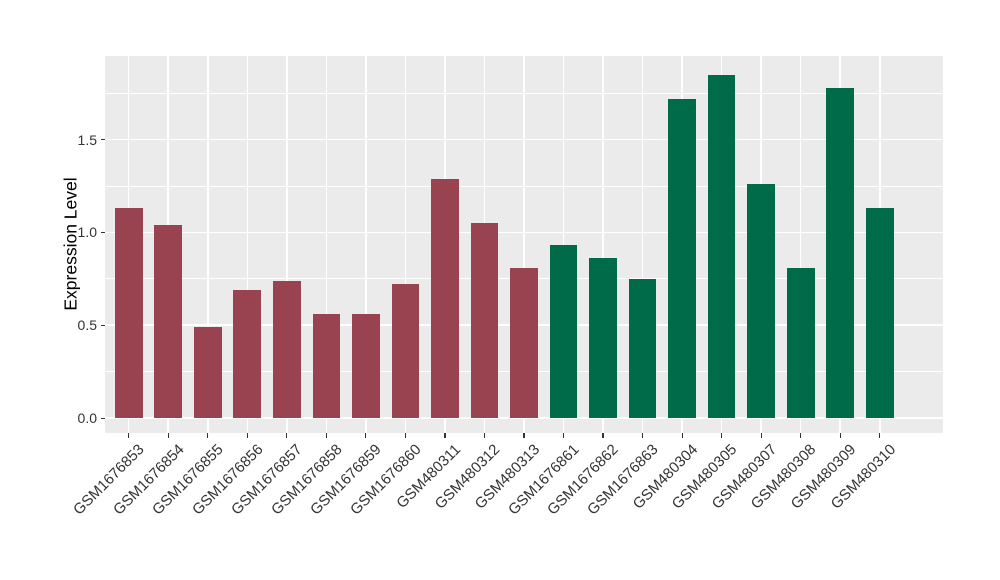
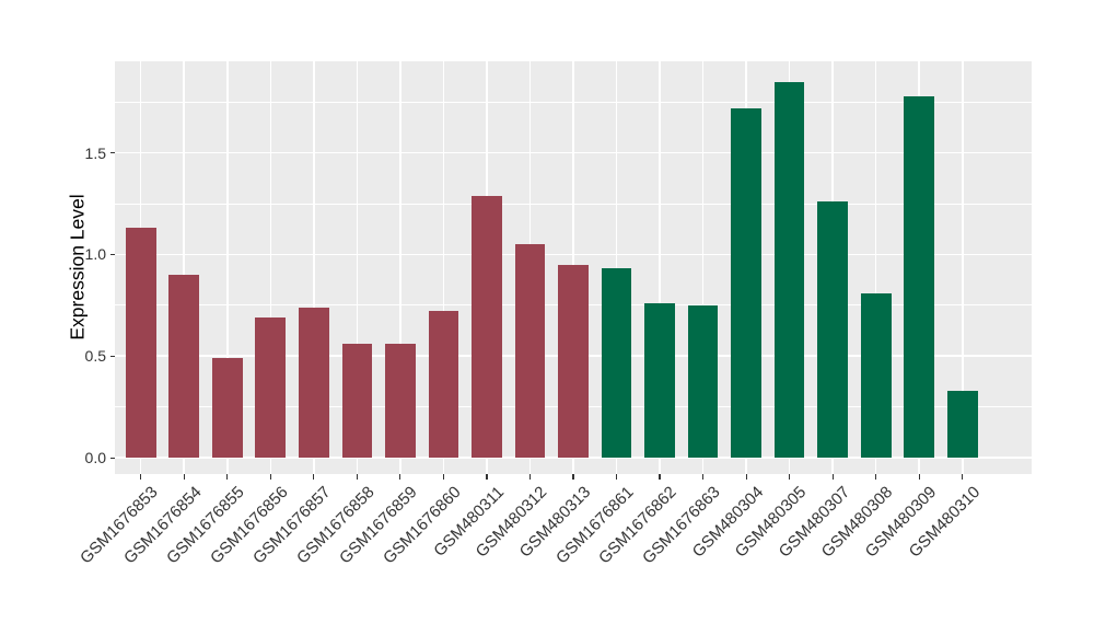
GSM1676854: 1.04 -> 0.90
GSM480313: 0.81 -> 0.95
GSM1676862: 0.86 -> 0.76
GSM480310: 1.13 -> 0.33
